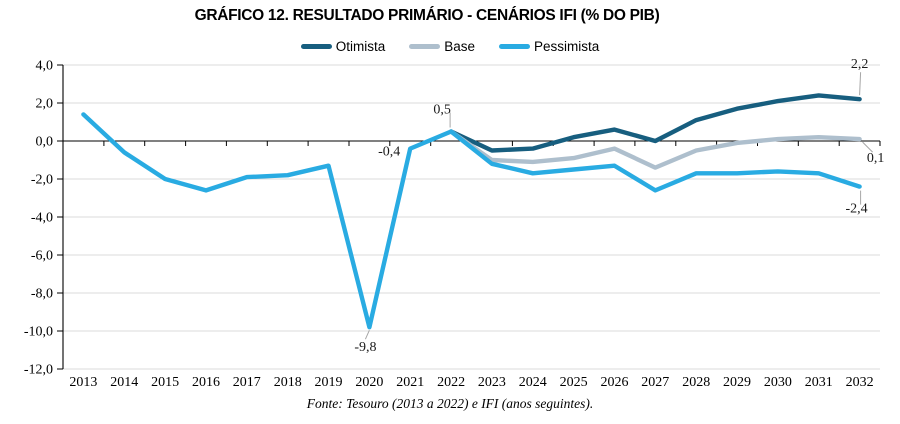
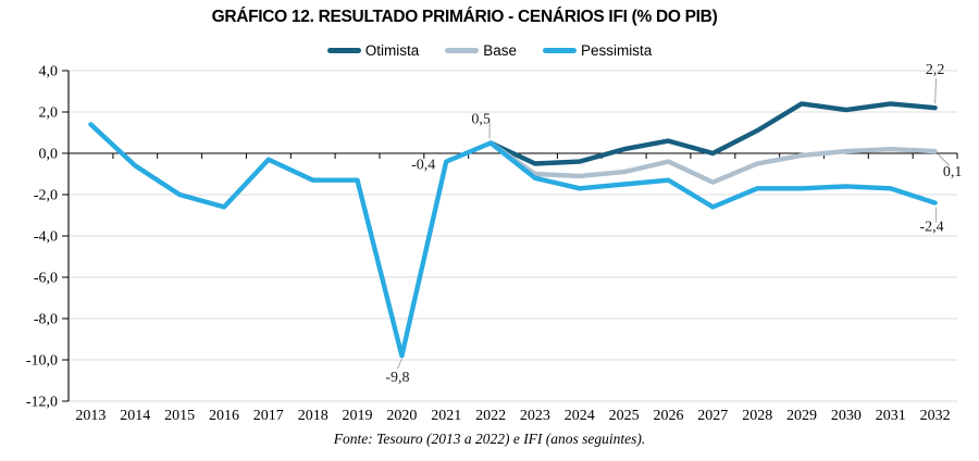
Pessimista/2017: -1,9 -> -0,3
Pessimista/2018: -1,8 -> -1,3
Otimista/2029: 1,7 -> 2,4
